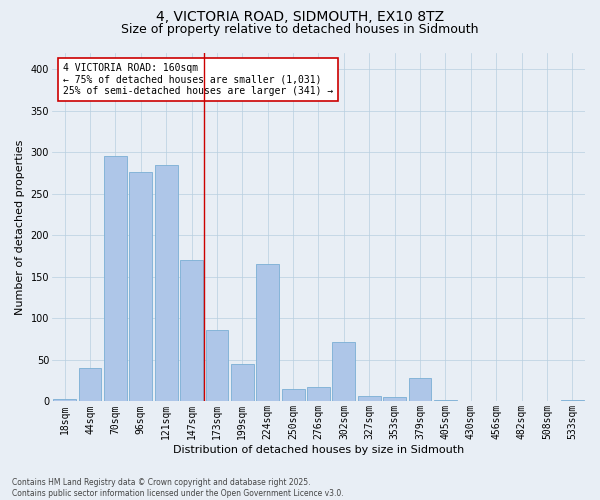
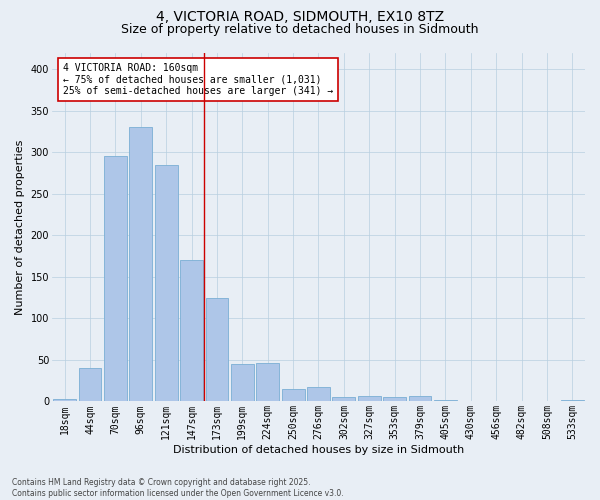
96sqm: 276 -> 330
173sqm: 86 -> 125
224sqm: 166 -> 46
302sqm: 72 -> 5
379sqm: 28 -> 6
